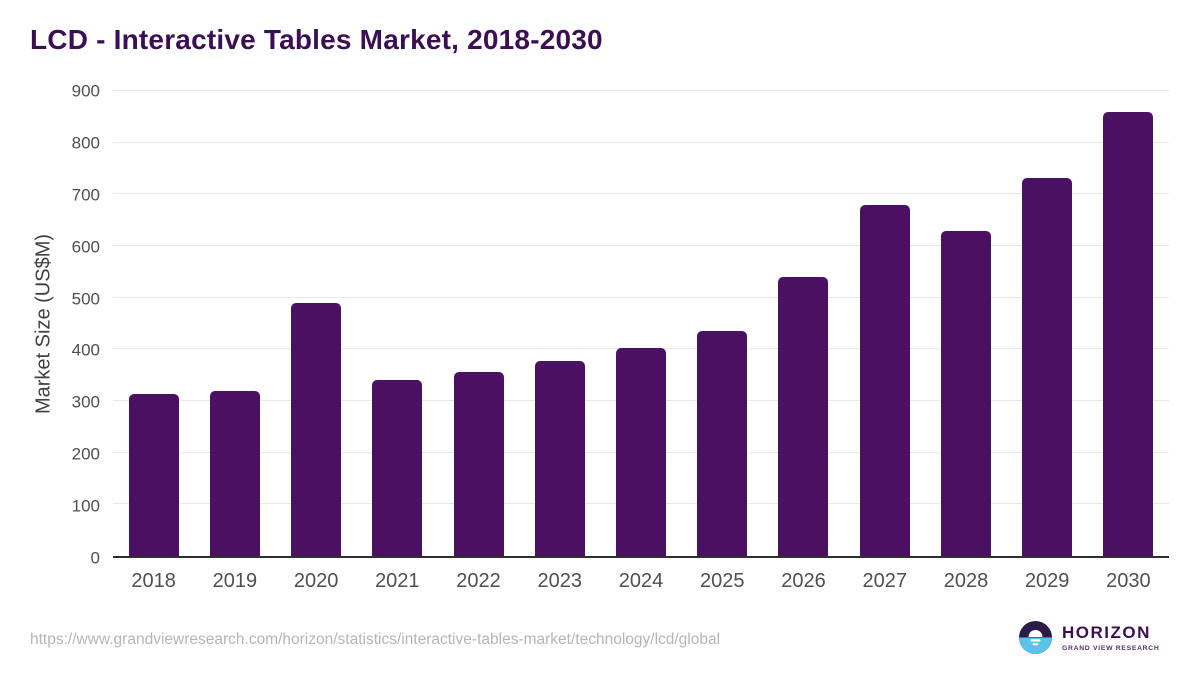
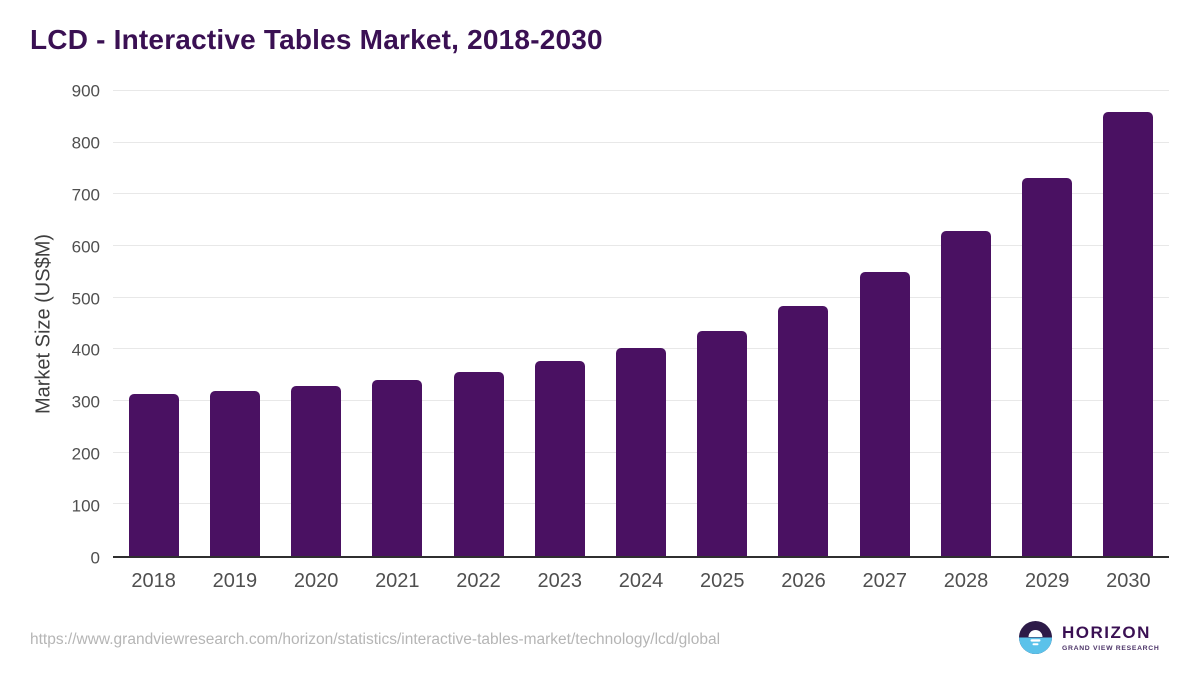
2020: 490 -> 330
2026: 540 -> 480
2027: 680 -> 550
